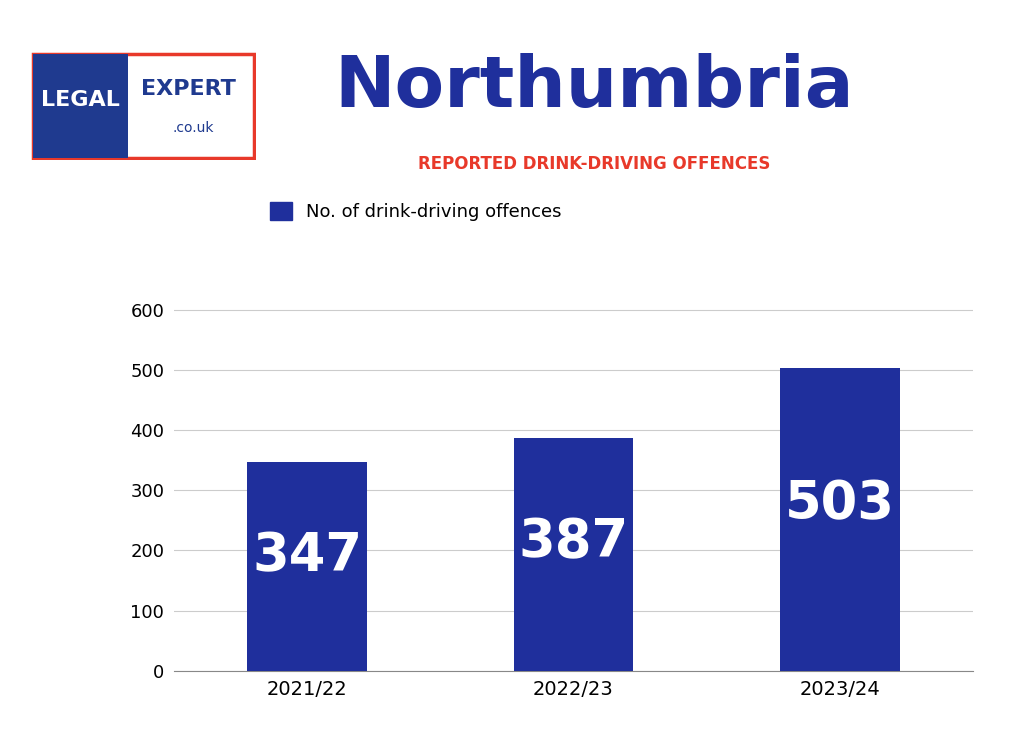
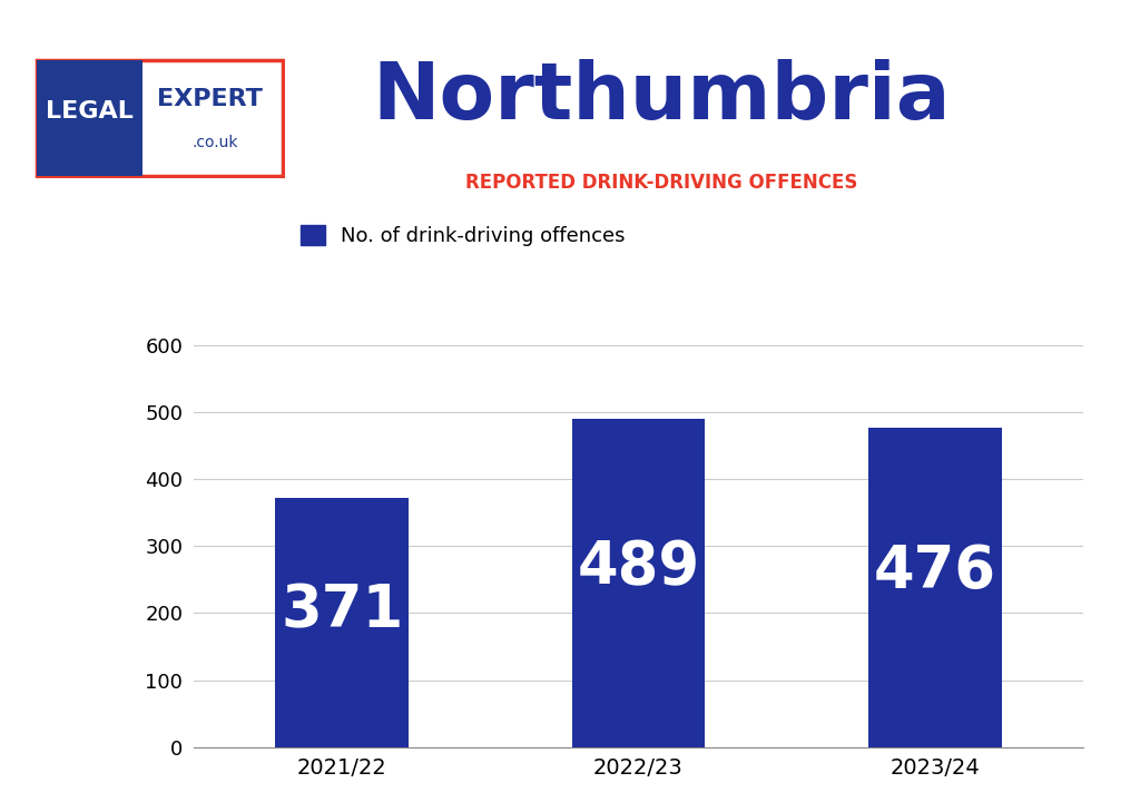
2021/22: 347 -> 371
2022/23: 387 -> 489
2023/24: 503 -> 476
